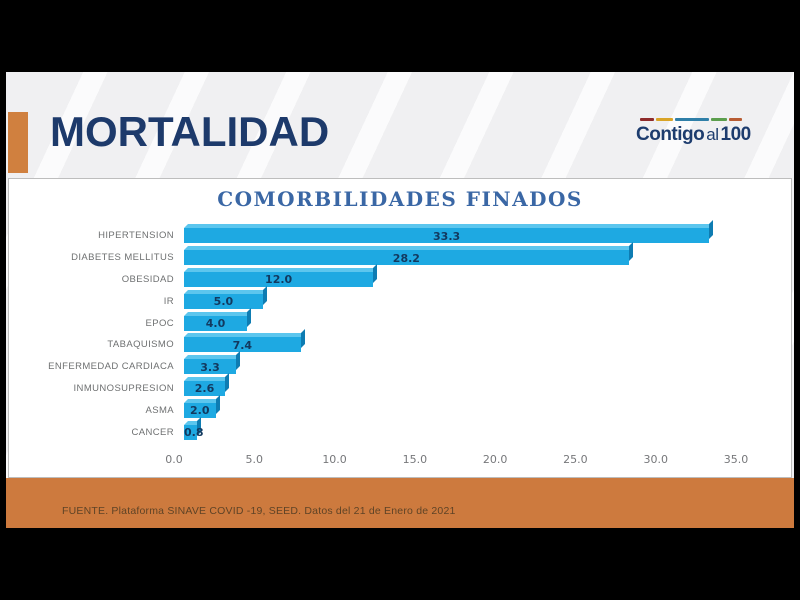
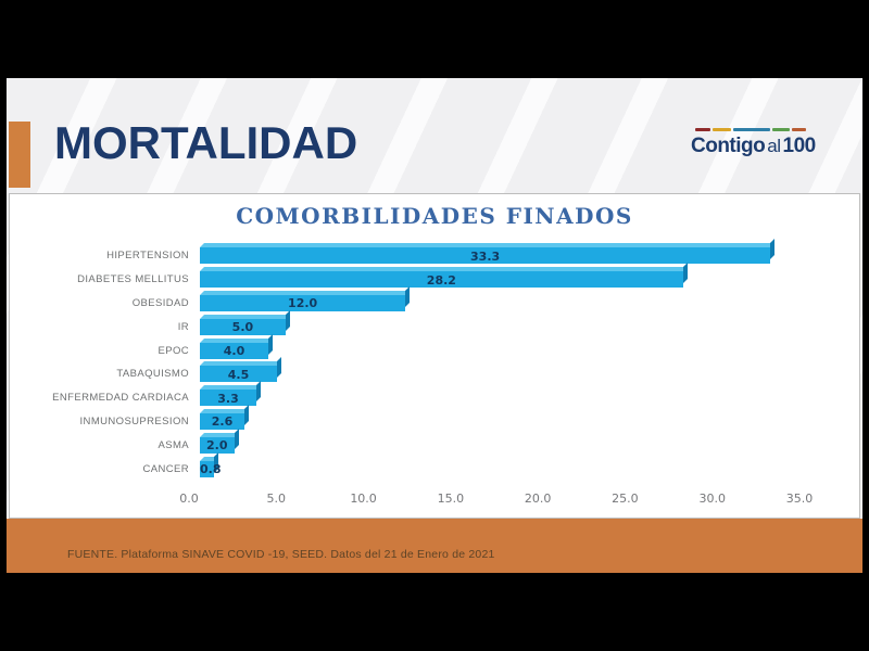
TABAQUISMO: 7.4 -> 4.5
